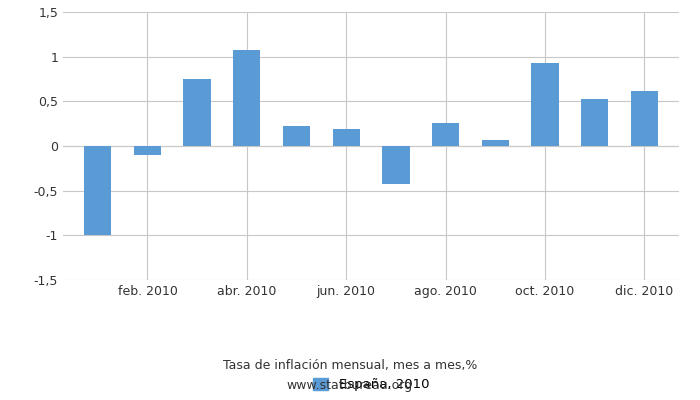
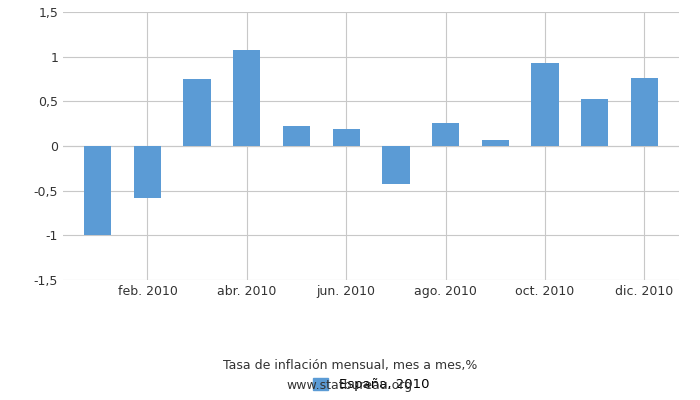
feb. 2010: -0,10 -> -0,58
dic. 2010: 0,62 -> 0,76
